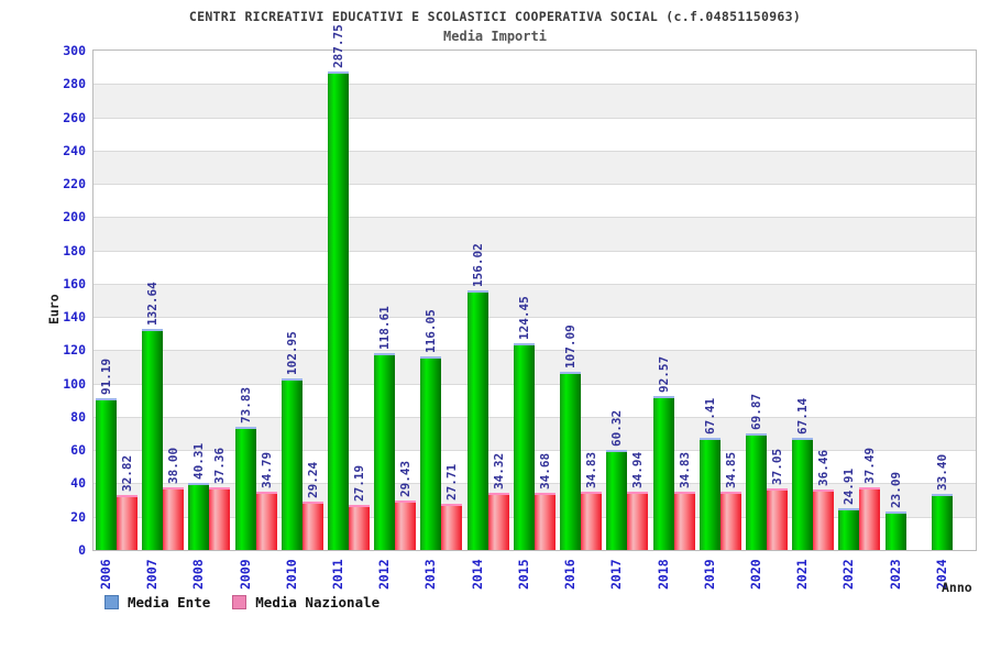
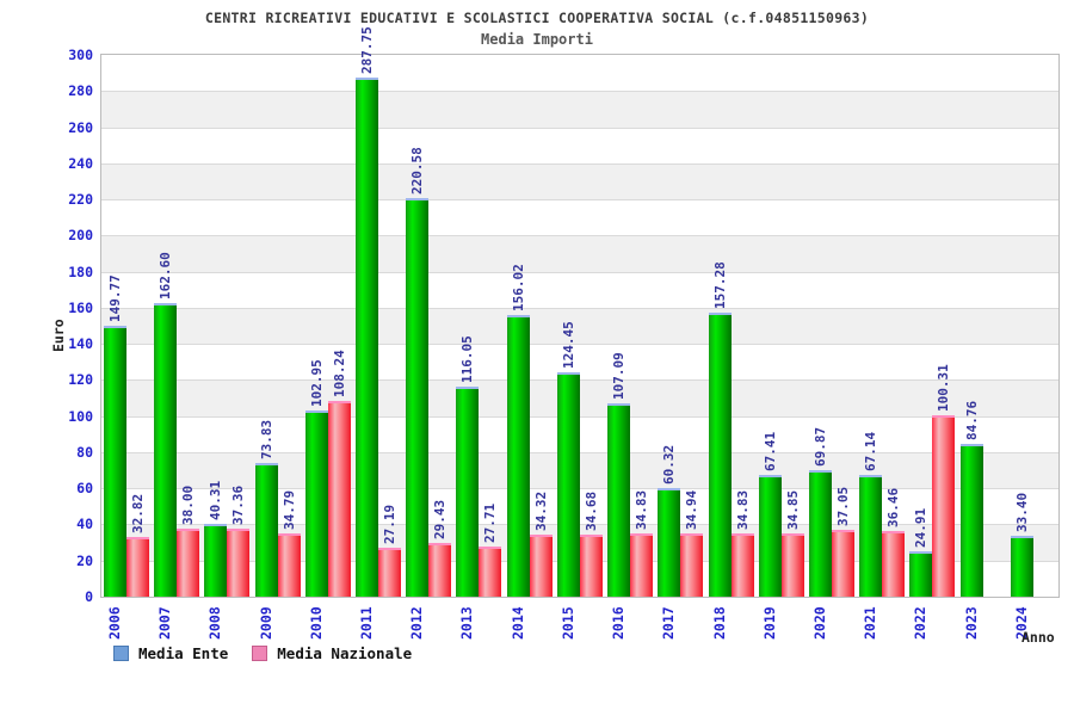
Media Ente/2006: 91.19 -> 149.77
Media Ente/2007: 132.64 -> 162.60
Media Nazionale/2010: 29.24 -> 108.24
Media Ente/2012: 118.61 -> 220.58
Media Ente/2018: 92.57 -> 157.28
Media Nazionale/2022: 37.49 -> 100.31
Media Ente/2023: 23.09 -> 84.76
